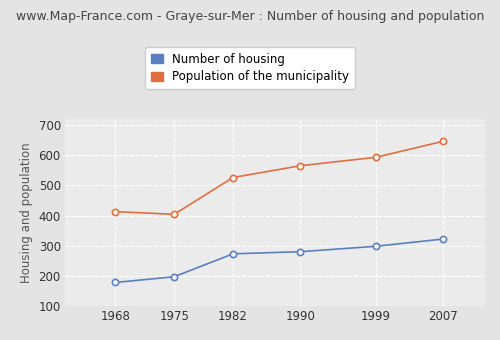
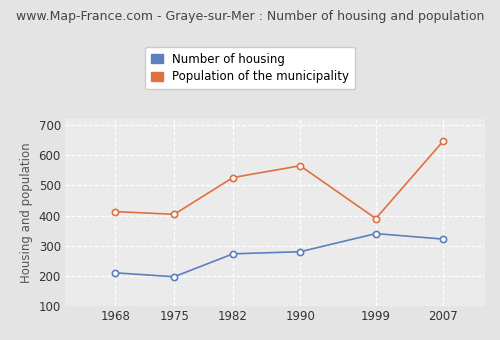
Number of housing/1968: 178 -> 210
Number of housing/1999: 298 -> 340
Population of the municipality/1999: 593 -> 390
